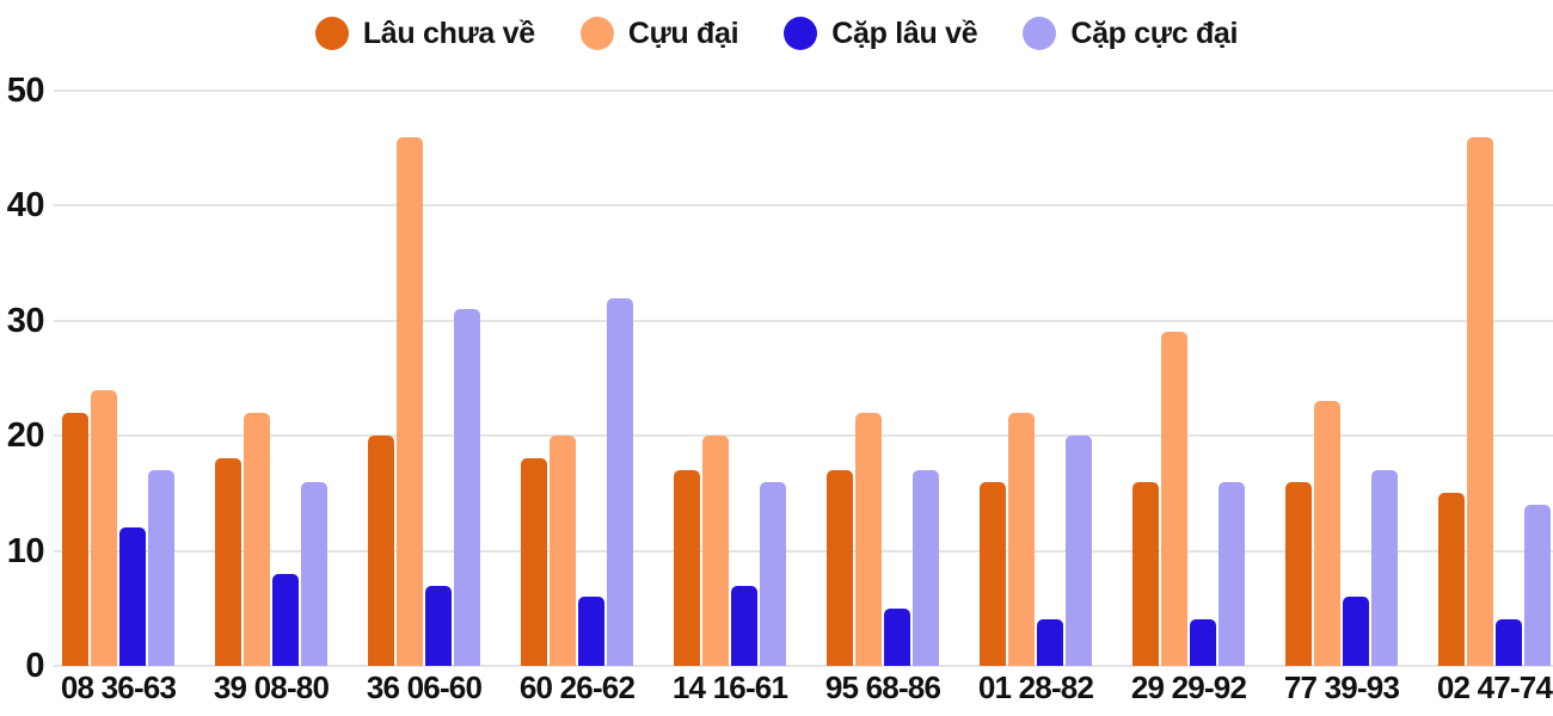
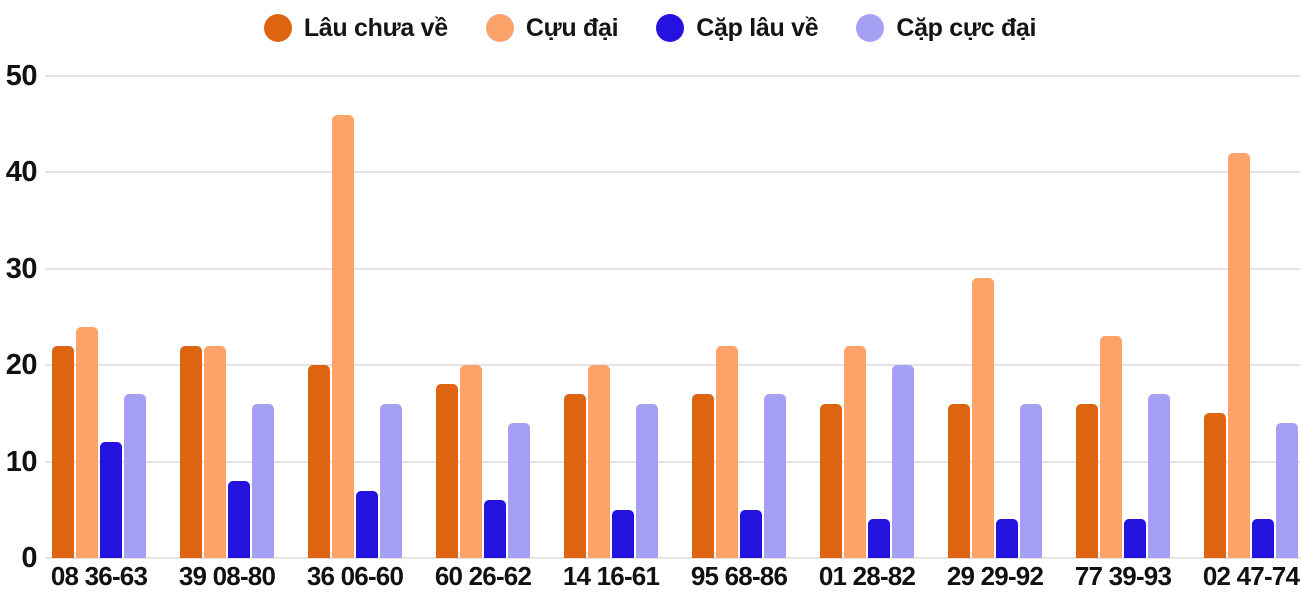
Lâu chưa về/39 08-80: 18 -> 22
Cặp cực đại/36 06-60: 31 -> 16
Cặp cực đại/60 26-62: 32 -> 14
Cặp lâu về/14 16-61: 7 -> 5
Cặp lâu về/77 39-93: 6 -> 4
Cựu đại/02 47-74: 46 -> 42
